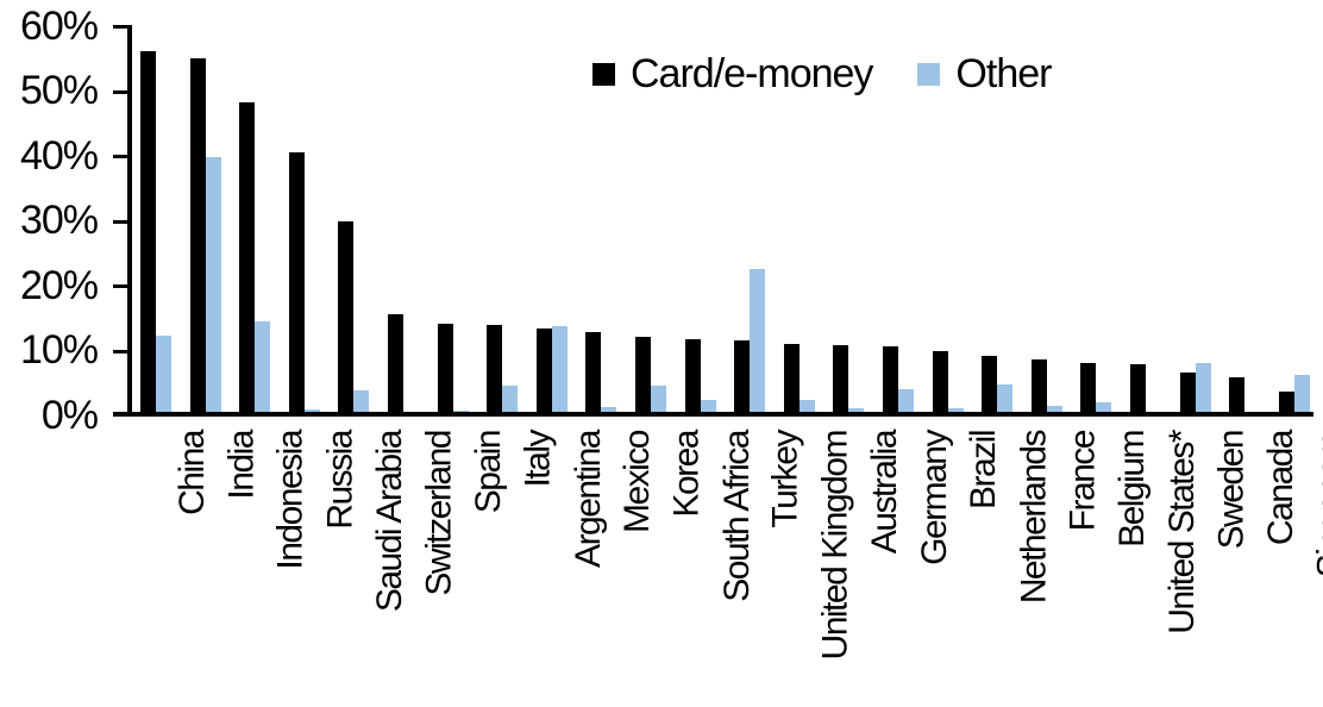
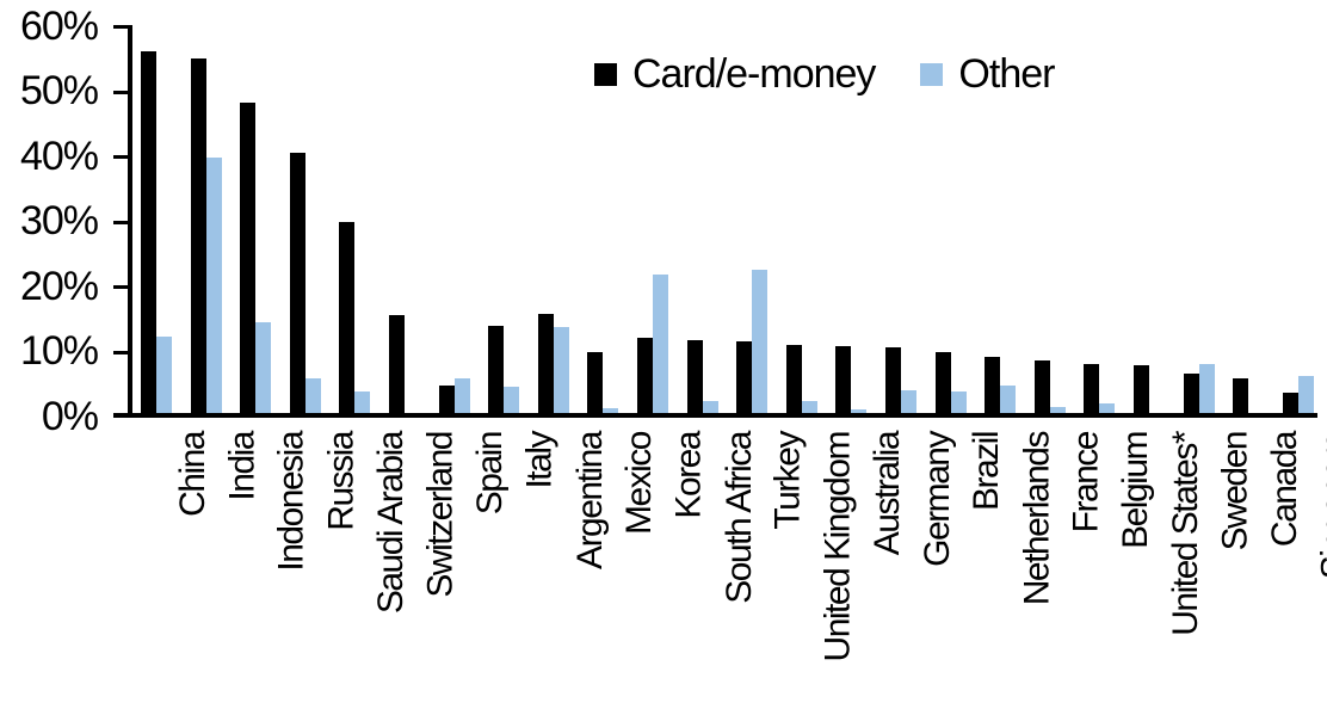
Other/Russia: 1% -> 6%
Card/e-money/Spain: 14% -> 5%
Other/Spain: 1% -> 6%
Card/e-money/Argentina: 14% -> 16%
Card/e-money/Mexico: 13% -> 10%
Other/Korea: 5% -> 22%
Other/Brazil: 1% -> 4%
